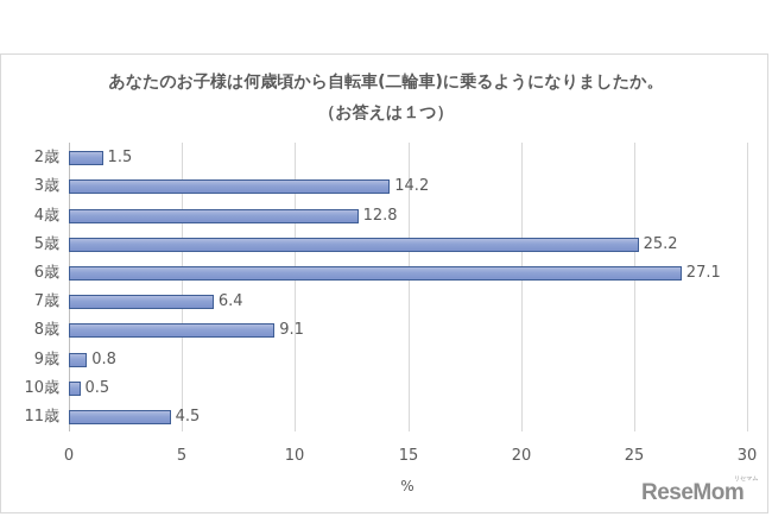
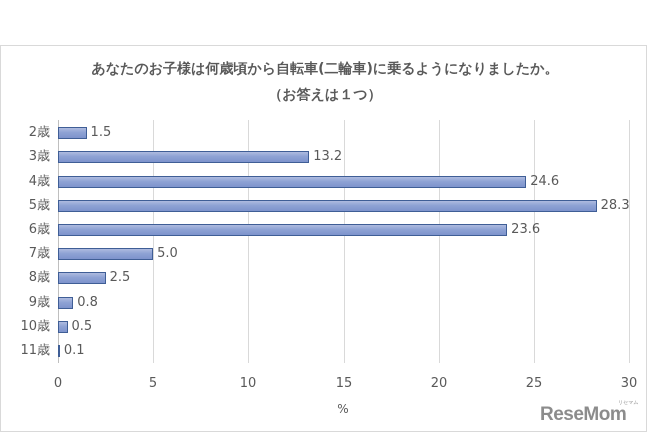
3歳: 14.2 -> 13.2
4歳: 12.8 -> 24.6
5歳: 25.2 -> 28.3
6歳: 27.1 -> 23.6
7歳: 6.4 -> 5.0
8歳: 9.1 -> 2.5
11歳: 4.5 -> 0.1
